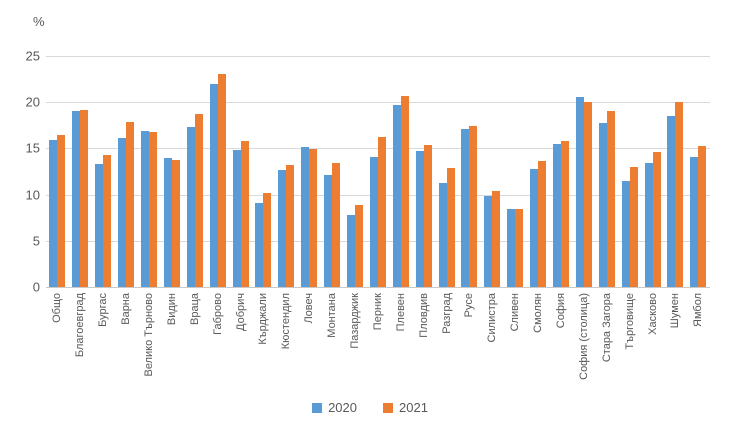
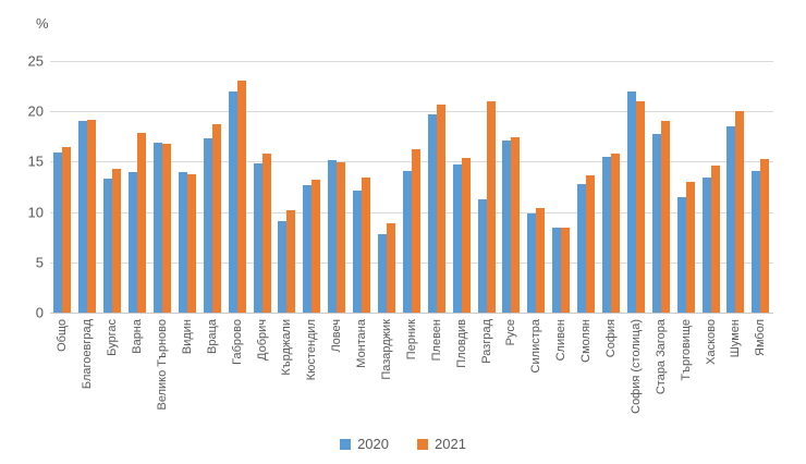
2020/Варна: 16 -> 14
2021/Разград: 13 -> 21
2020/София (столица): 21 -> 22
2021/София (столица): 20 -> 21
